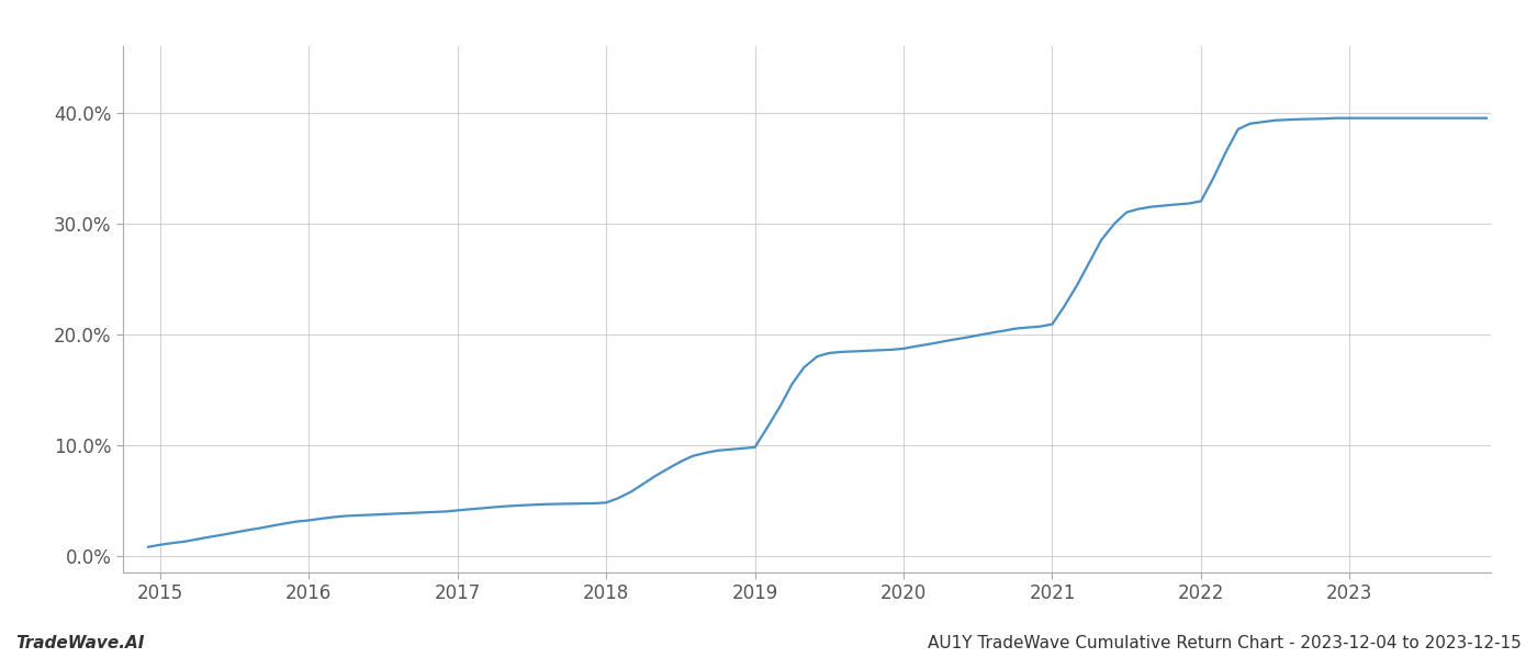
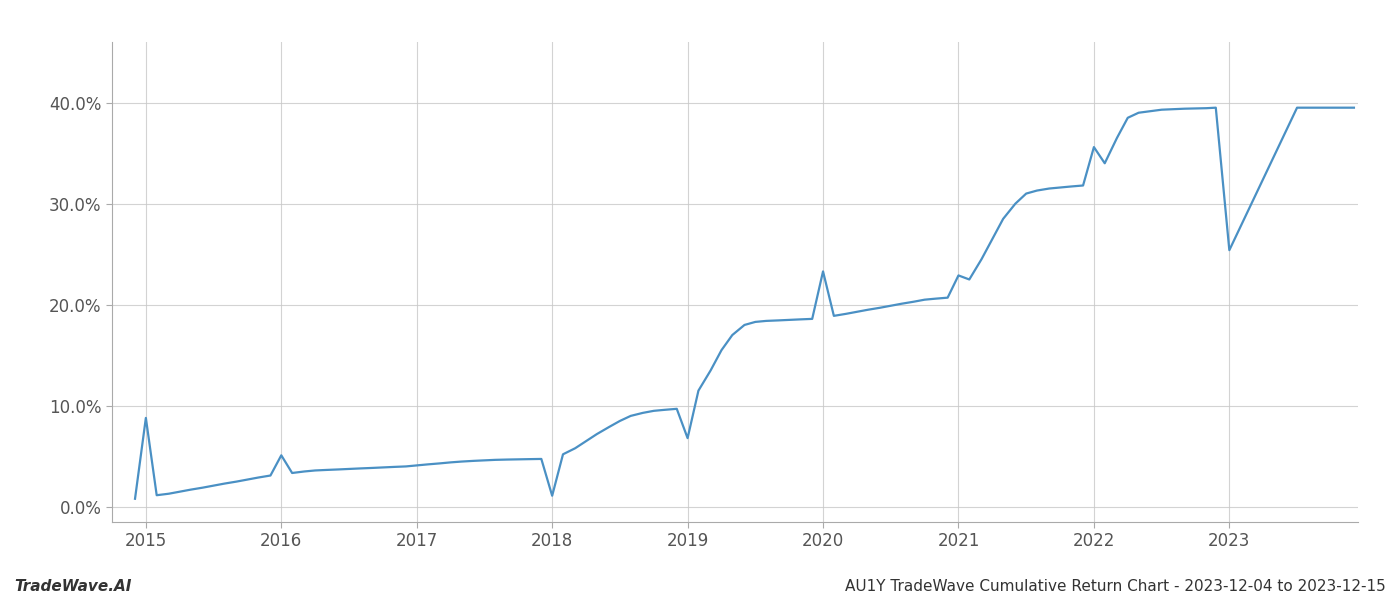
2015: 1.0% -> 8.8%
2016: 3.2% -> 5.1%
2018: 4.8% -> 1.1%
2019: 9.8% -> 6.8%
2020: 18.7% -> 23.3%
2021: 20.9% -> 22.9%
2022: 32.0% -> 35.6%
2023: 39.5% -> 25.4%
